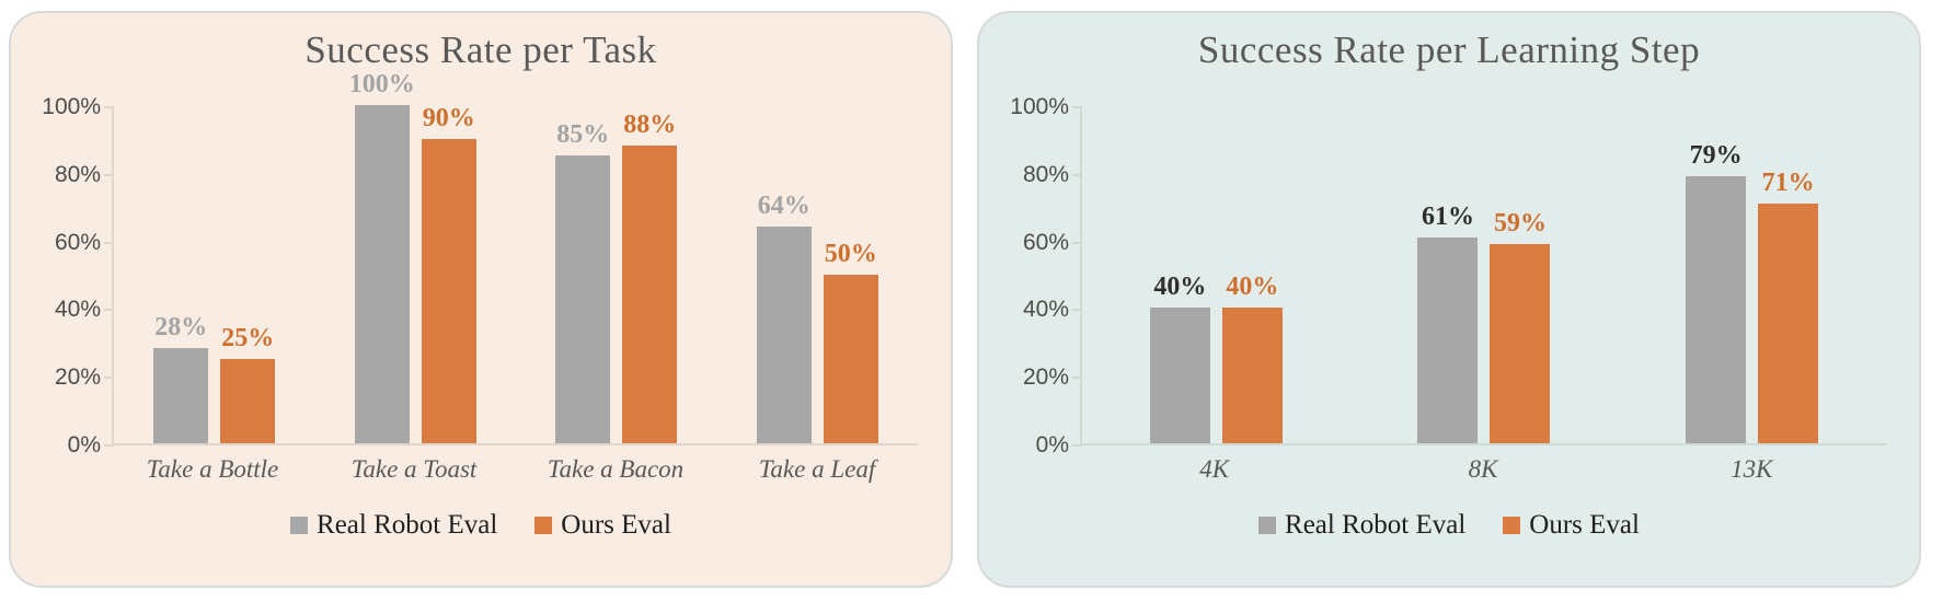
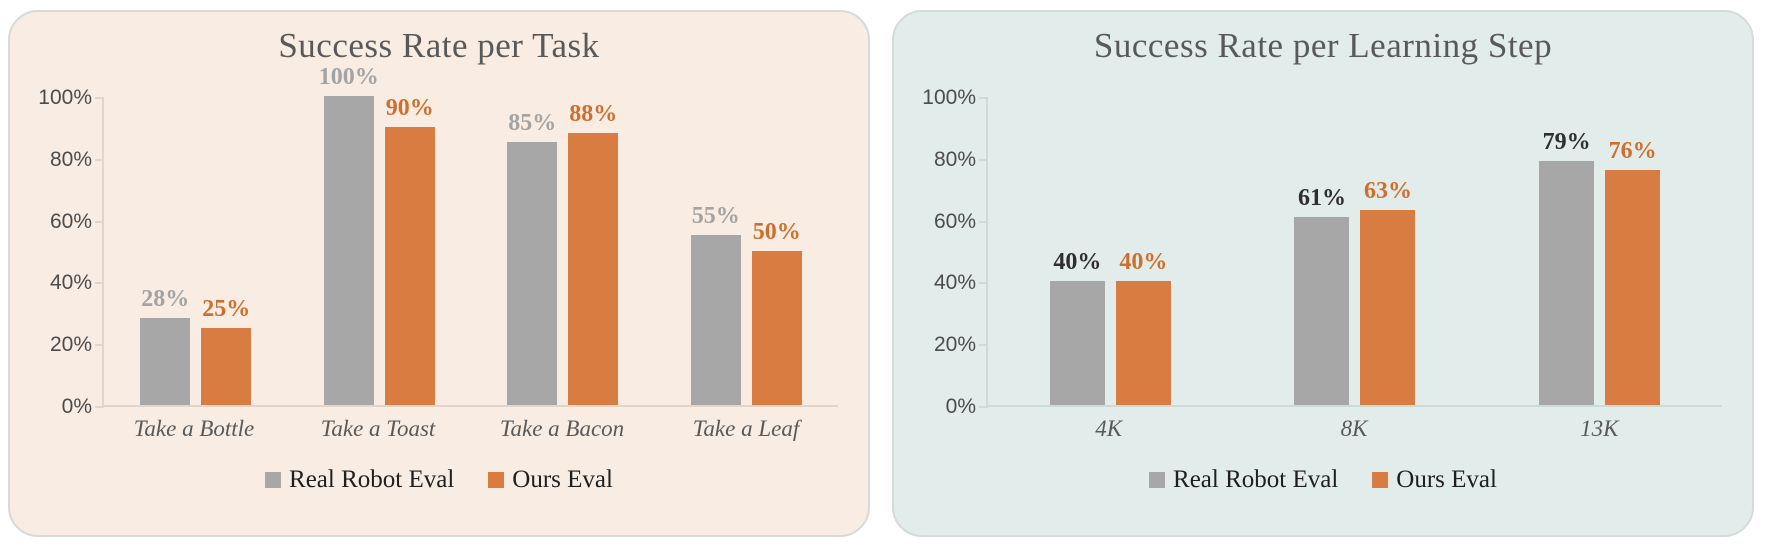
Success Rate per Task/Real Robot Eval/Take a Leaf: 64% -> 55%
Success Rate per Learning Step/Ours Eval/8K: 59% -> 63%
Success Rate per Learning Step/Ours Eval/13K: 71% -> 76%
